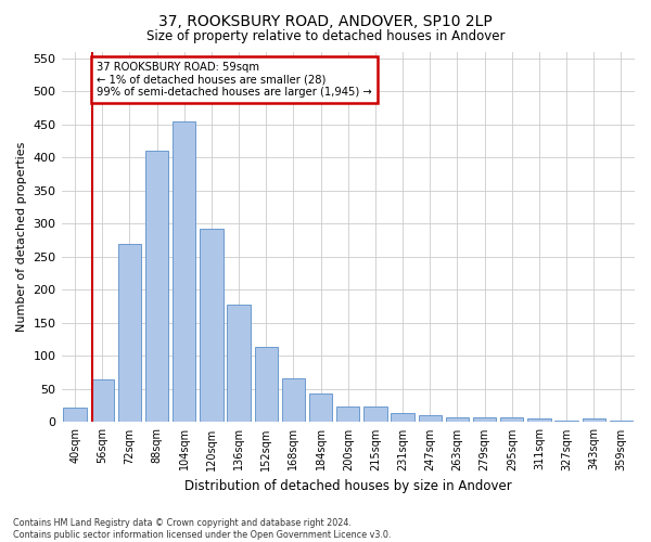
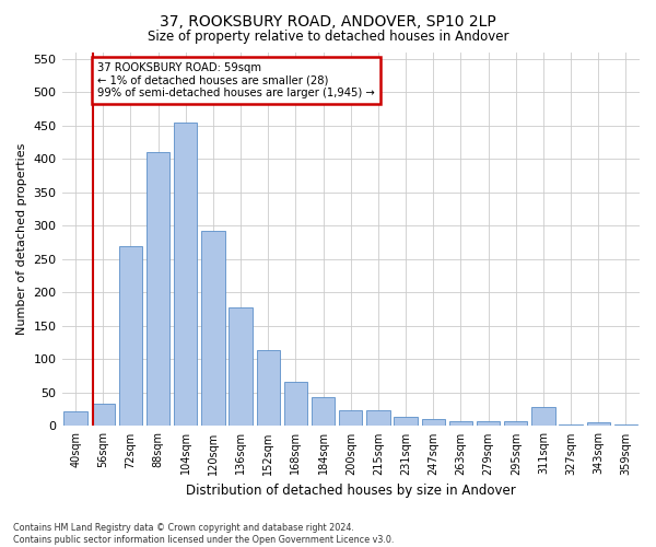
56sqm: 65 -> 34
311sqm: 5 -> 28
